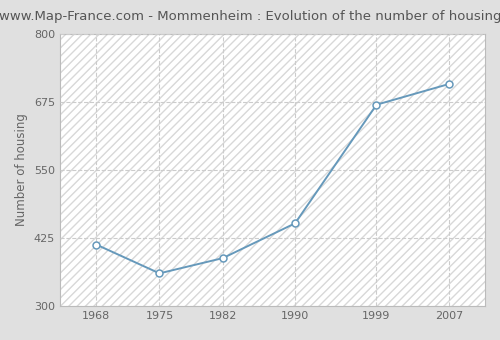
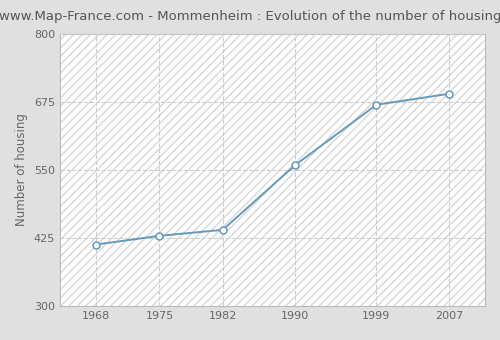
1975: 360 -> 429
1982: 388 -> 440
1990: 452 -> 559
2007: 708 -> 690
